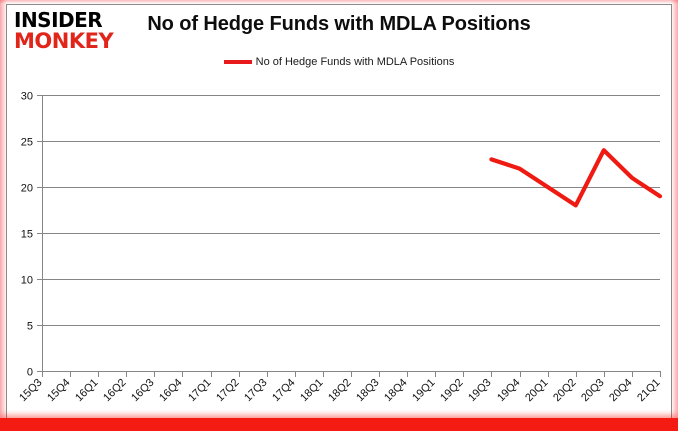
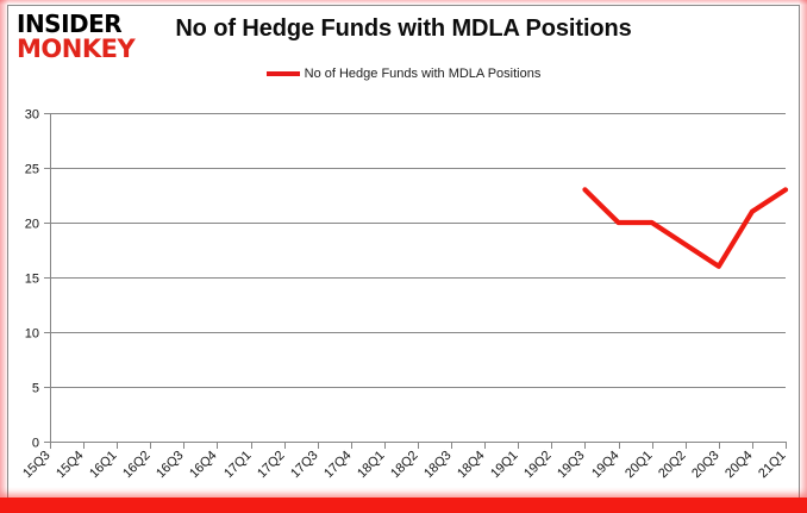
19Q4: 22 -> 20
20Q3: 24 -> 16
21Q1: 19 -> 23
